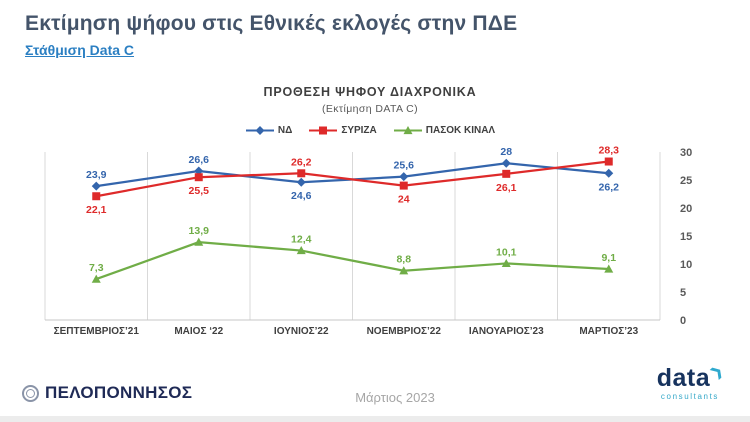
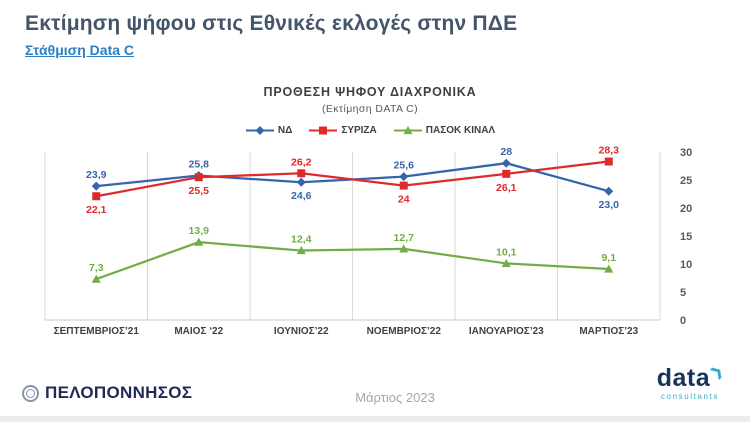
ΝΔ/ΜΑΙΟΣ ‘22: 26,6 -> 25,8
ΠΑΣΟΚ ΚΙΝΑΛ/ΝΟΕΜΒΡΙΟΣ’22: 8,8 -> 12,7
ΝΔ/ΜΑΡΤΙΟΣ’23: 26,2 -> 23,0
